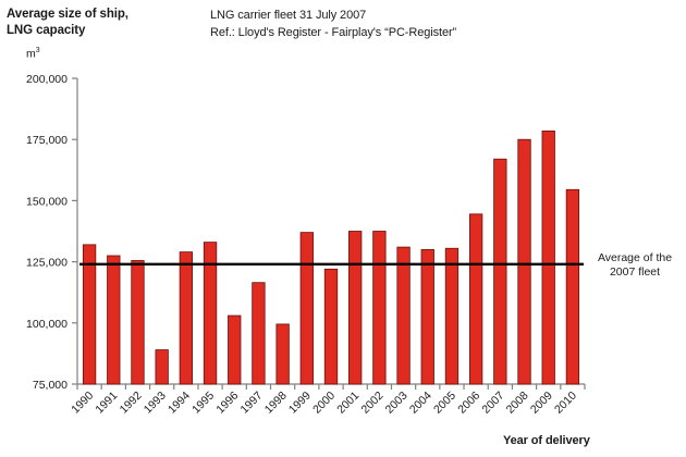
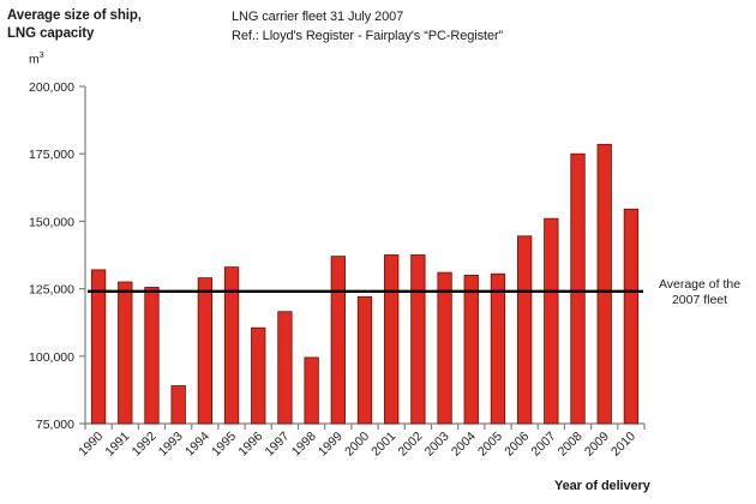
1996: 103000 -> 110000
2007: 167000 -> 151000
